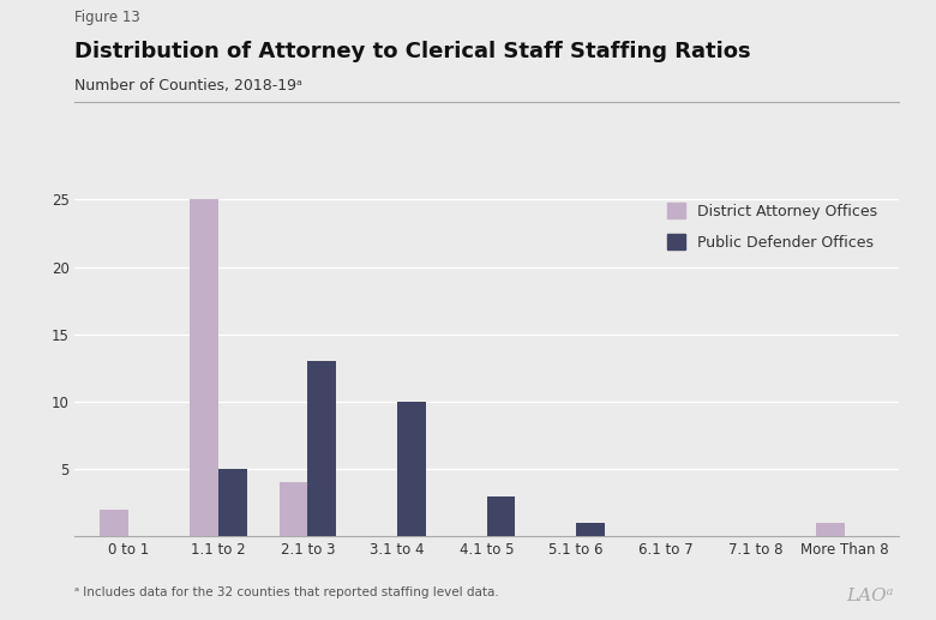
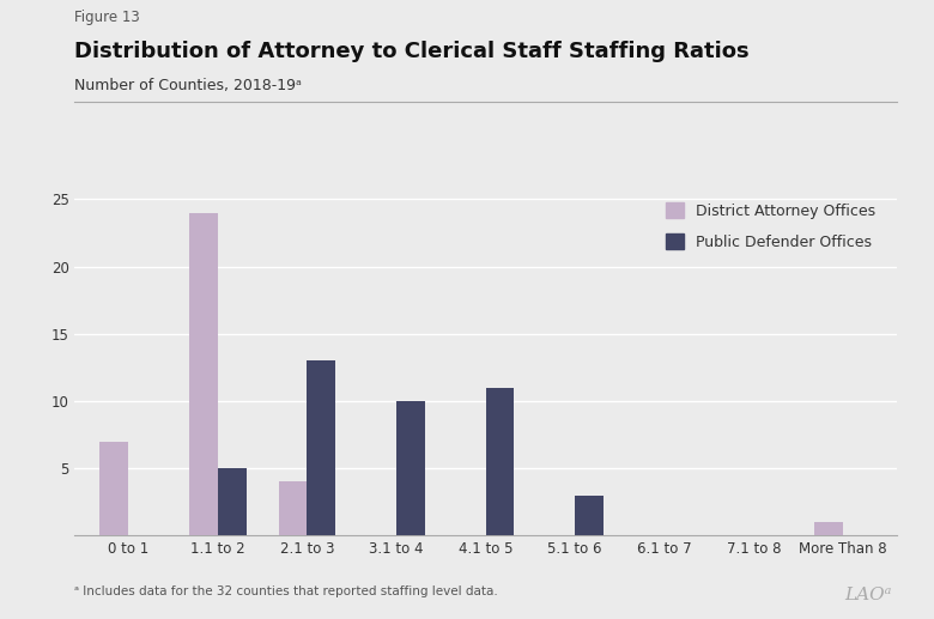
District Attorney Offices/0 to 1: 2 -> 7
District Attorney Offices/1.1 to 2: 25 -> 24
Public Defender Offices/4.1 to 5: 3 -> 11
Public Defender Offices/5.1 to 6: 1 -> 3
